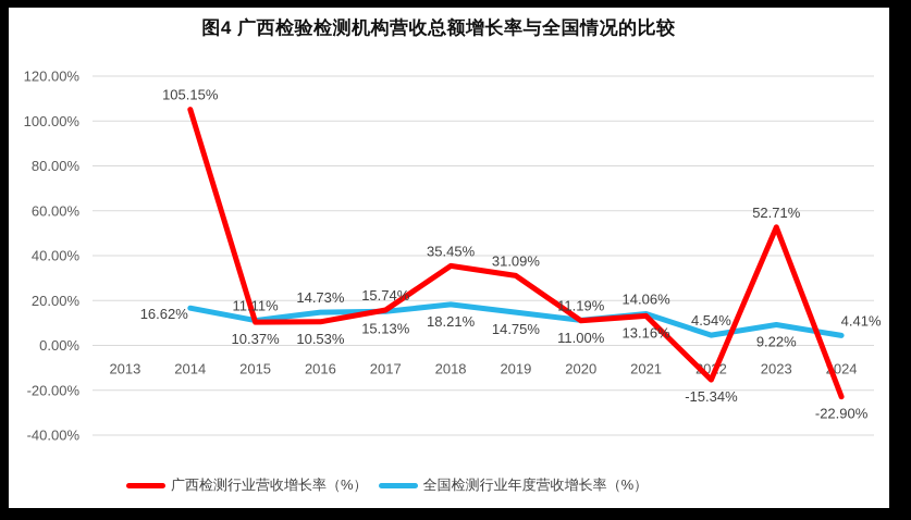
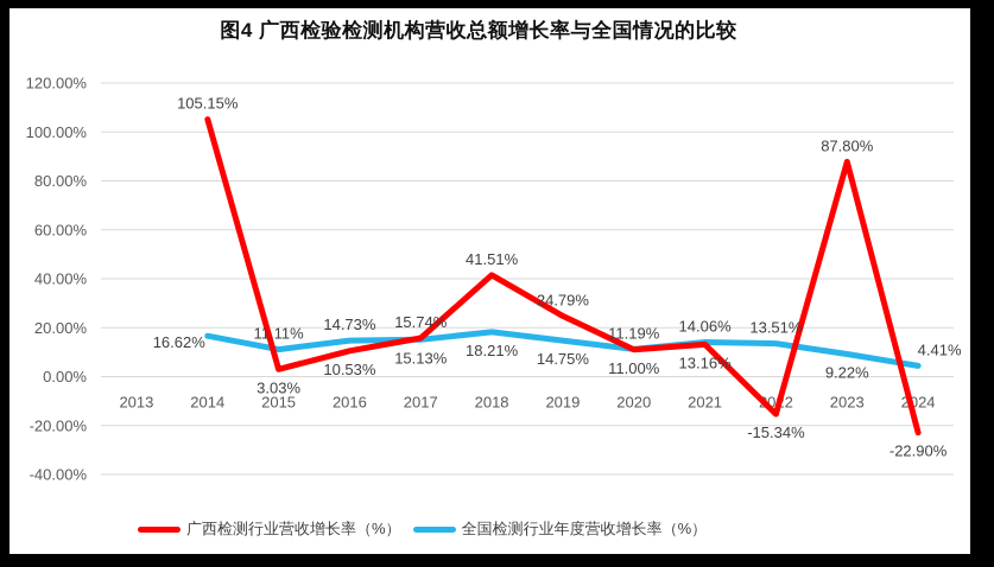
广西检测行业营收增长率（%）/2015: 10.37% -> 3.03%
广西检测行业营收增长率（%）/2018: 35.45% -> 41.51%
广西检测行业营收增长率（%）/2019: 31.09% -> 24.79%
全国检测行业年度营收增长率（%）/2022: 4.54% -> 13.51%
广西检测行业营收增长率（%）/2023: 52.71% -> 87.80%
